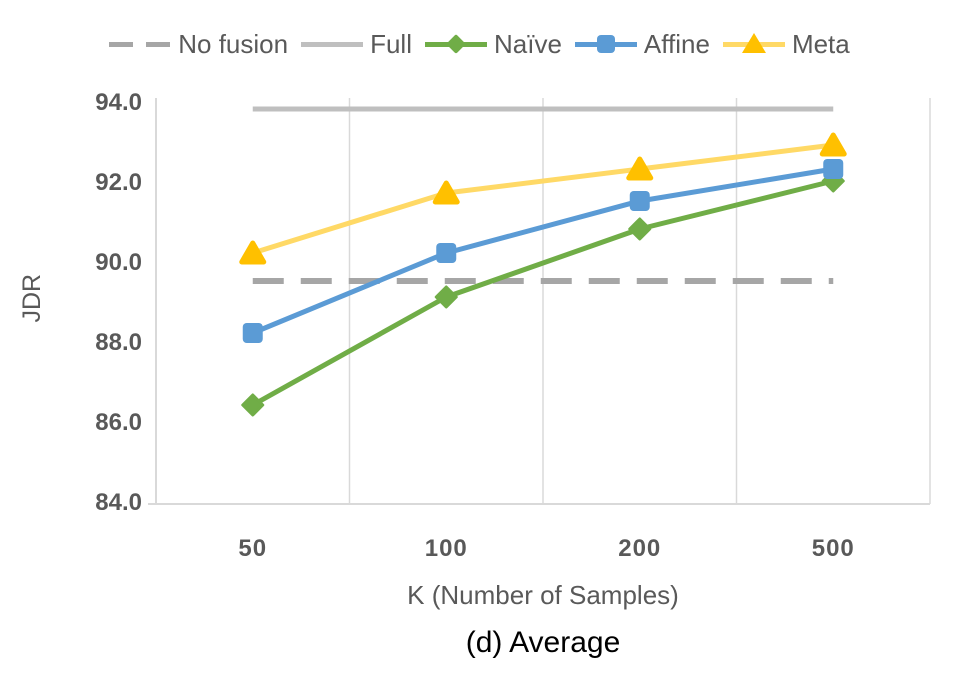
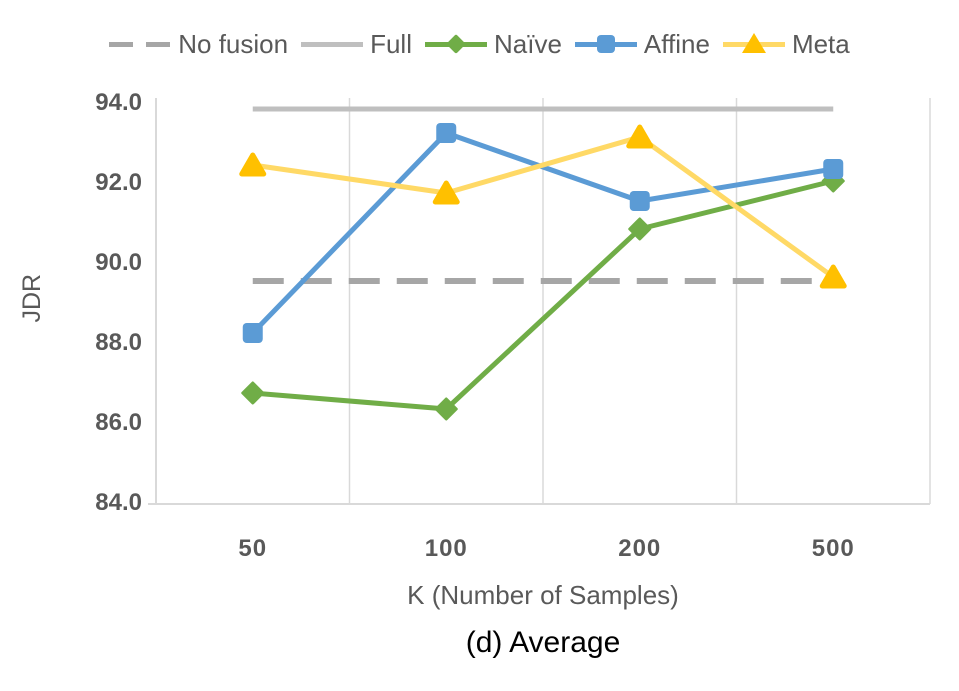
Naïve/50: 86.4 -> 86.7
Meta/50: 90.2 -> 92.4
Naïve/100: 89.1 -> 86.3
Affine/100: 90.2 -> 93.2
Meta/200: 92.3 -> 93.1
Meta/500: 92.9 -> 89.6
